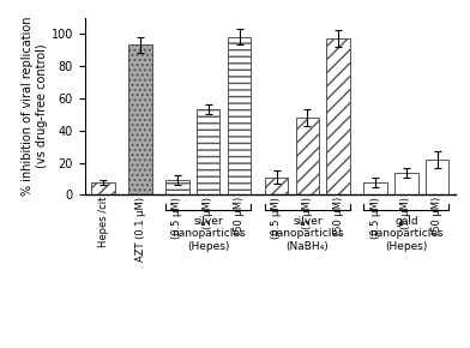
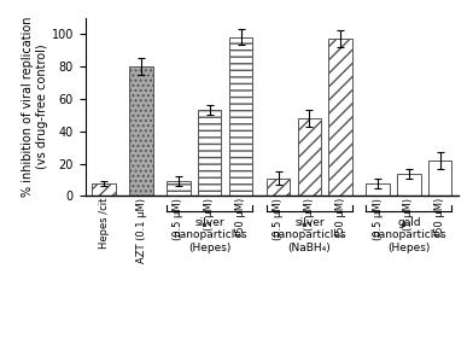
AZT (0.1 μM): 93 -> 80
